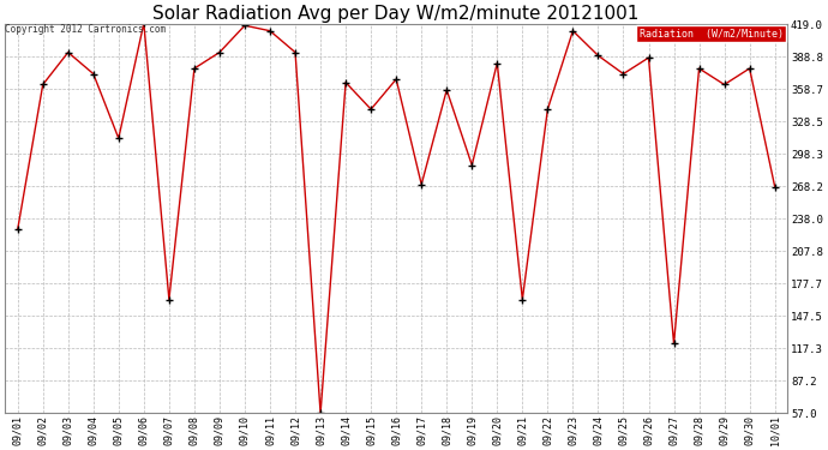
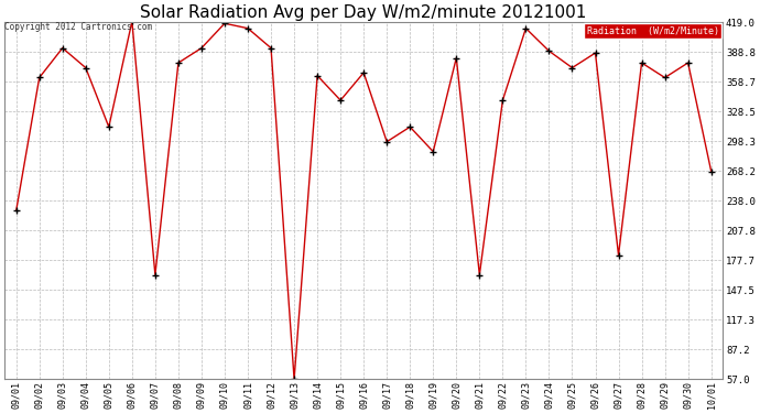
09/17: 270 -> 298
09/18: 358 -> 313
09/27: 122 -> 183
